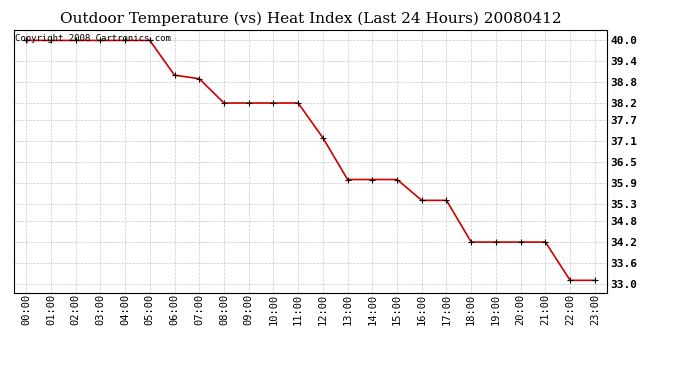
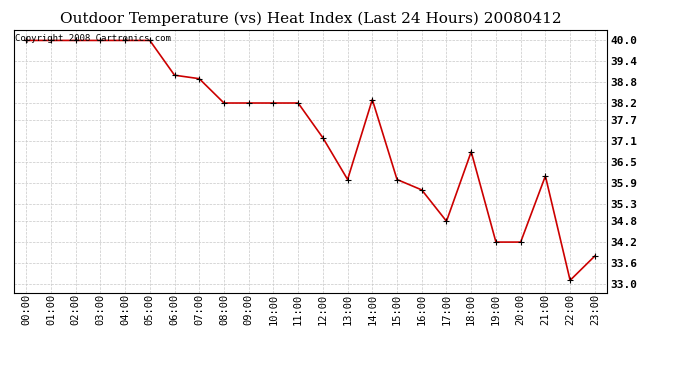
14:00: 36.0 -> 38.3
16:00: 35.4 -> 35.7
17:00: 35.4 -> 34.8
18:00: 34.2 -> 36.8
21:00: 34.2 -> 36.1
23:00: 33.1 -> 33.8
